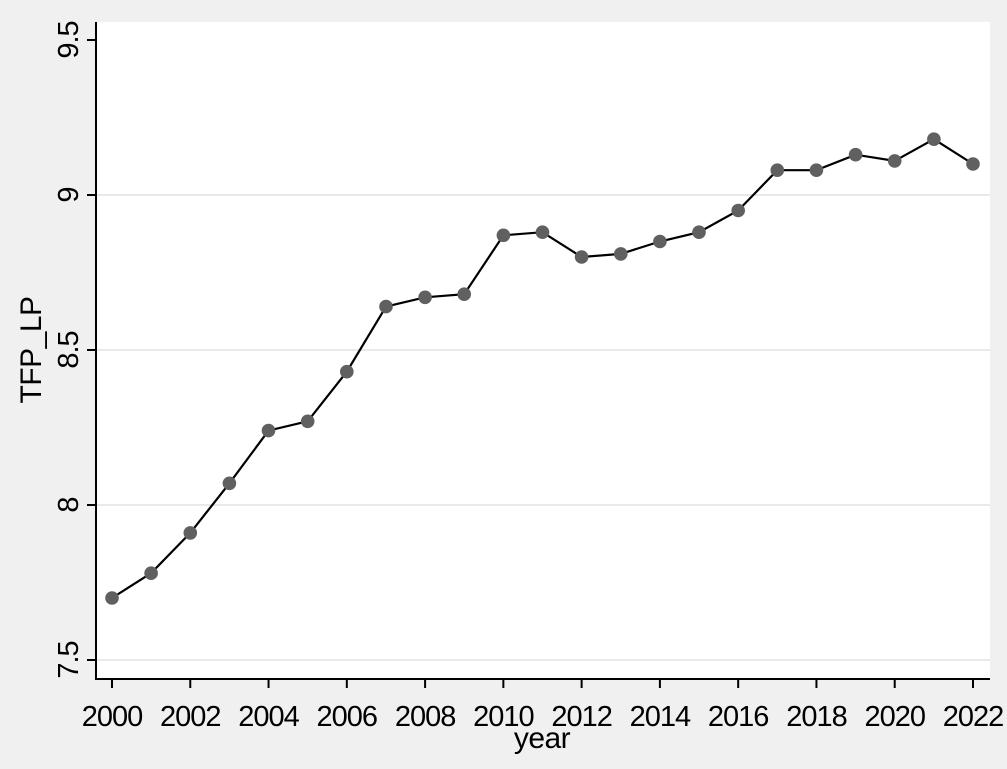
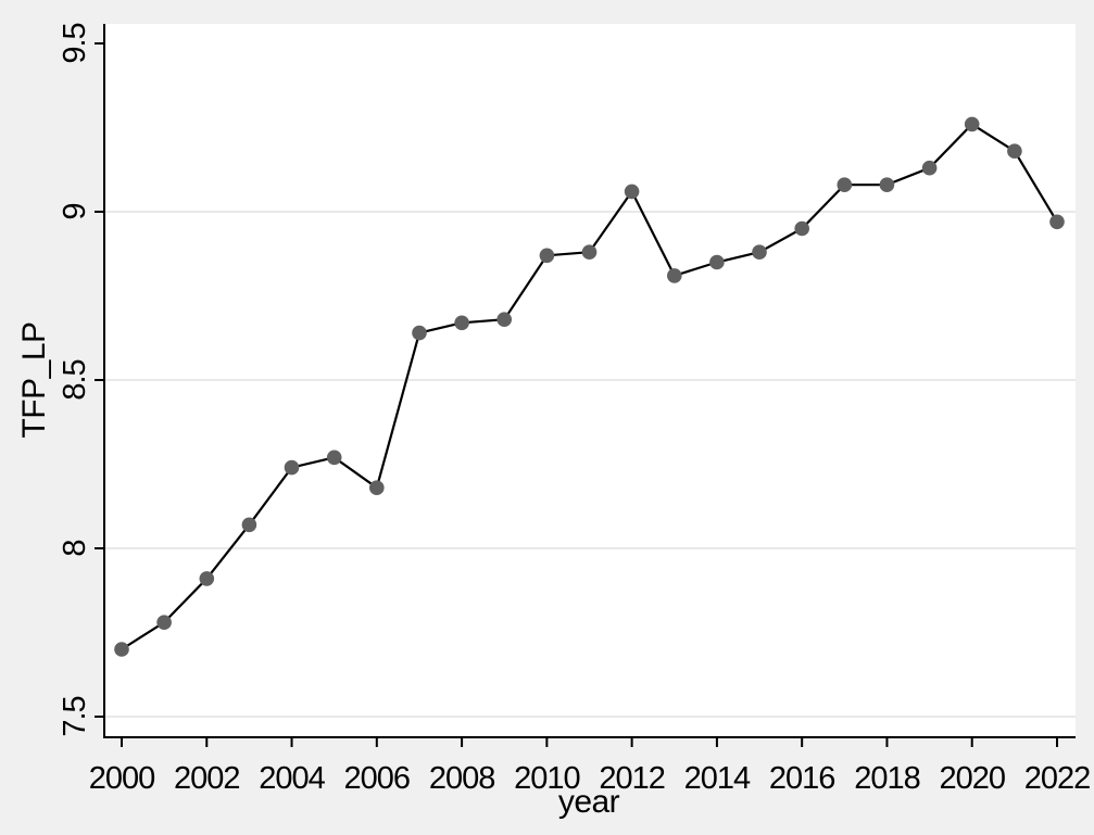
2006: 8.43 -> 8.18
2012: 8.80 -> 9.06
2020: 9.11 -> 9.26
2022: 9.10 -> 8.97
